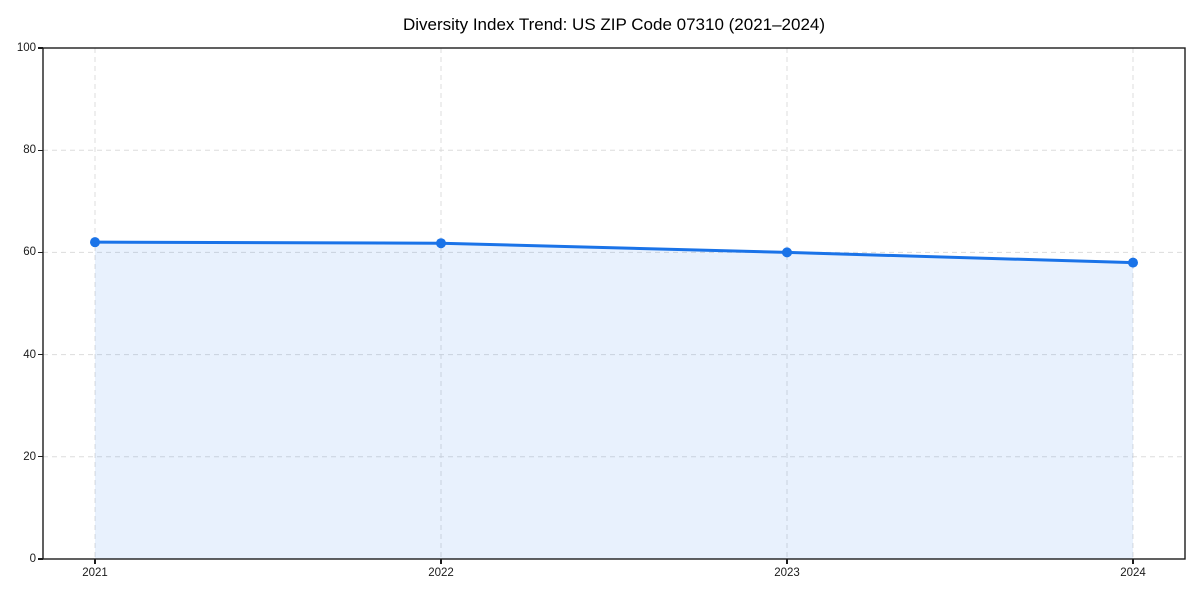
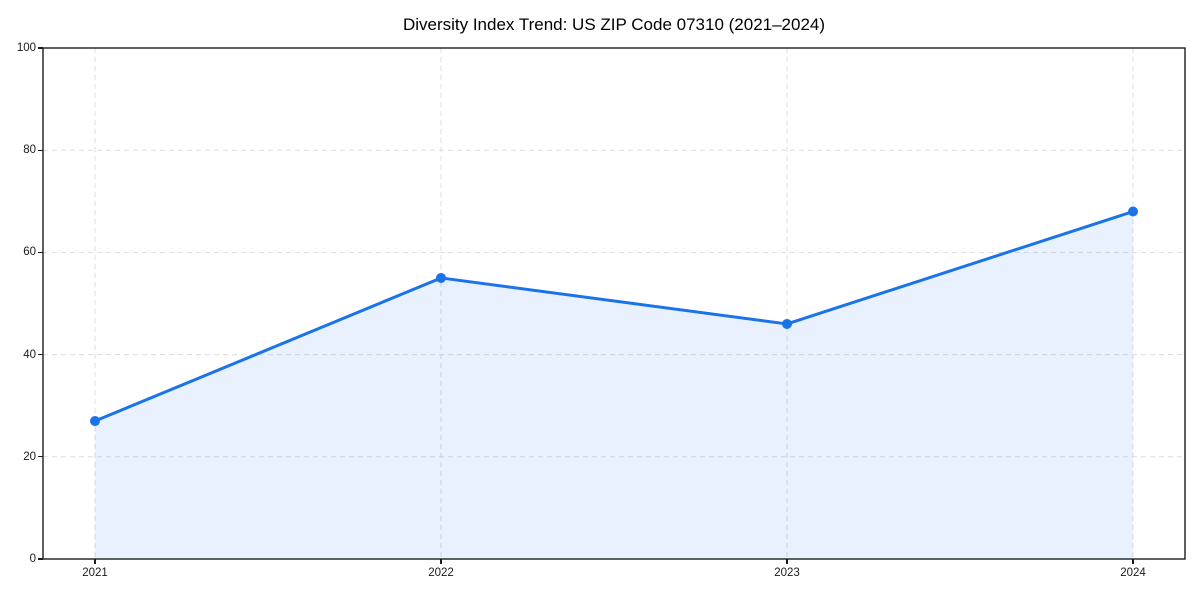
2021: 62 -> 27
2022: 62 -> 55
2023: 60 -> 46
2024: 58 -> 68
